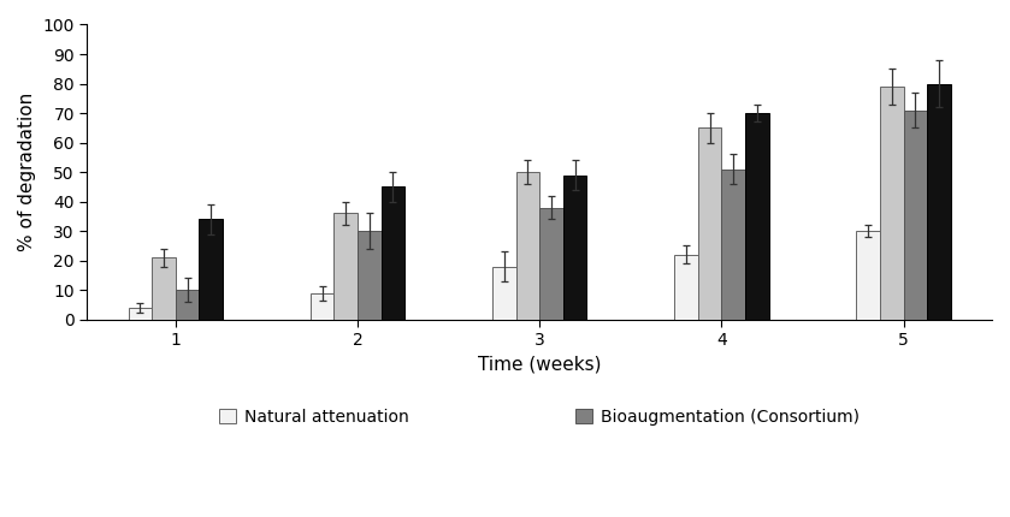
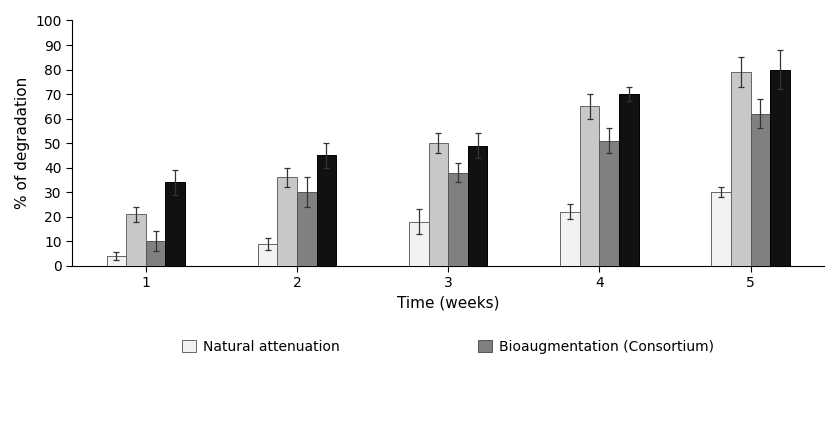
Bioaugmentation (Consortium)/5: 71 -> 62
